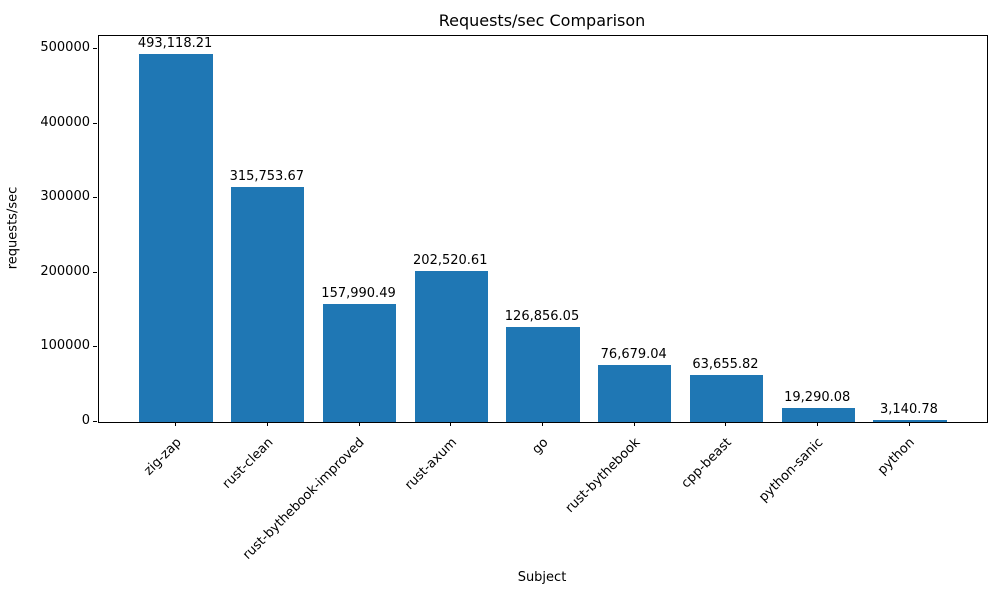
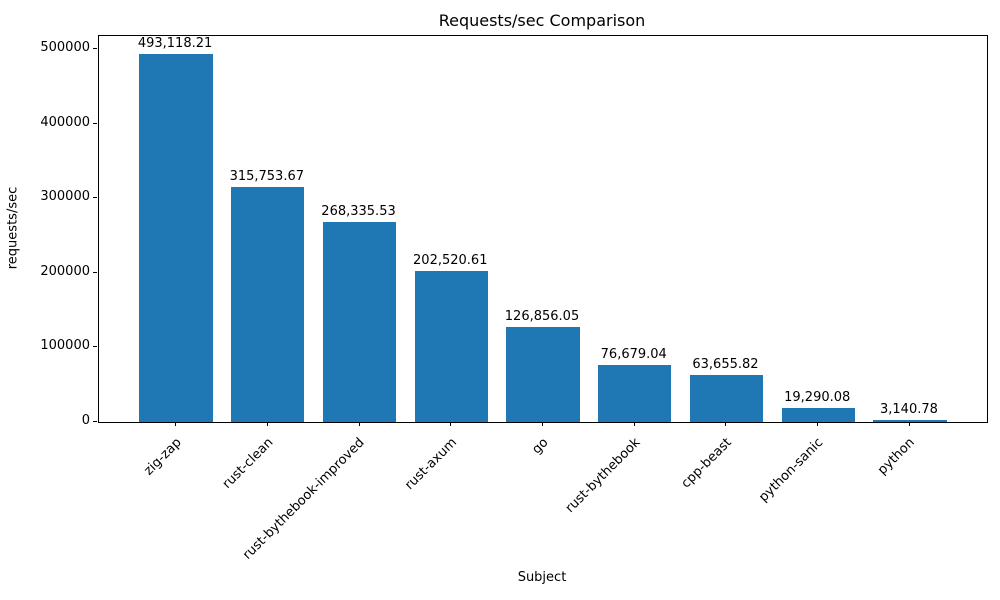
rust-bythebook-improved: 157,990.49 -> 268,335.53
